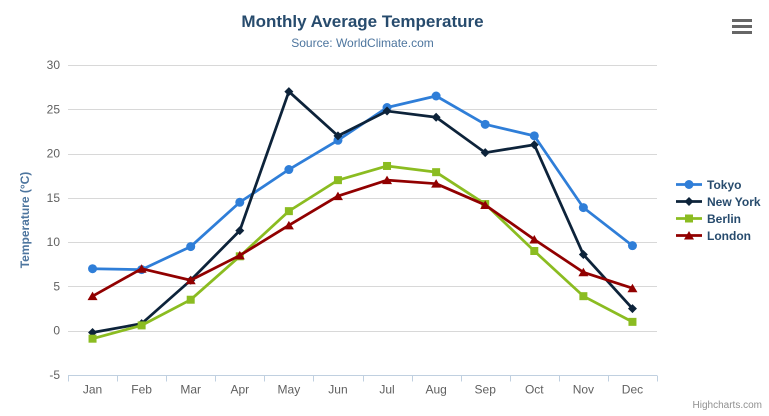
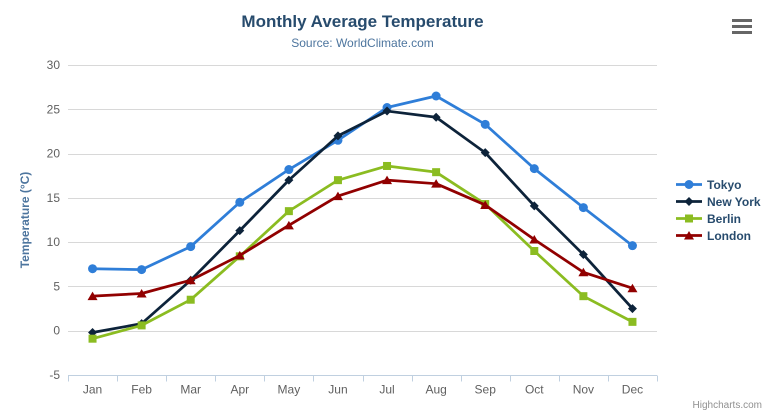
London/Feb: 7 -> 4
New York/May: 27 -> 17
Tokyo/Oct: 22 -> 18
New York/Oct: 21 -> 14
